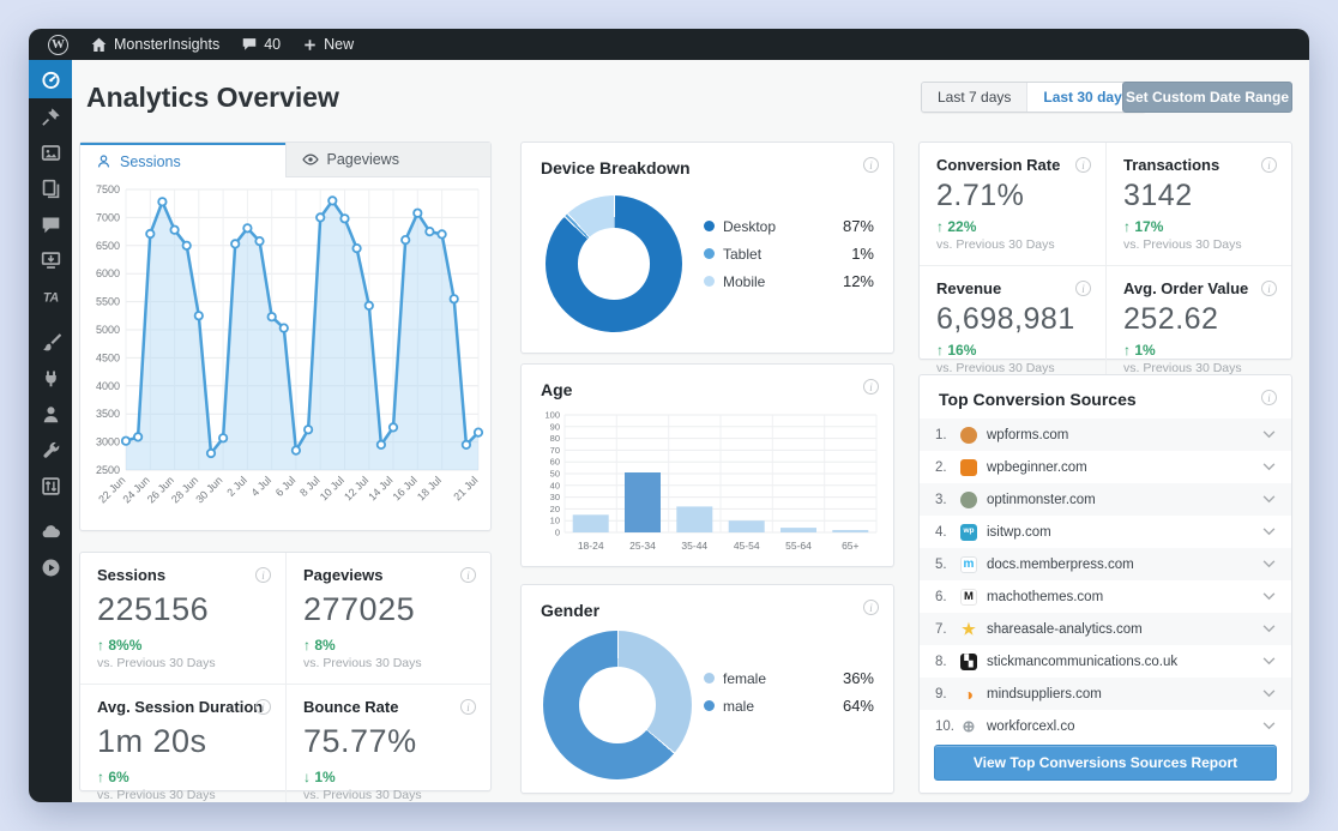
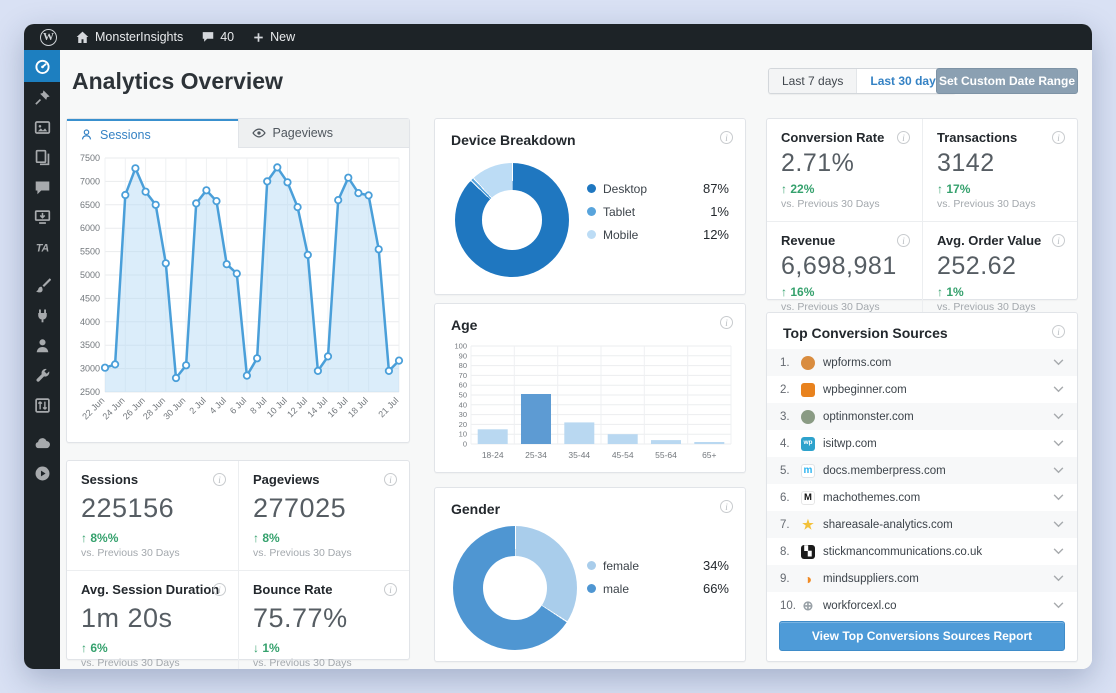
Gender/female: 36% -> 34%
Gender/male: 64% -> 66%
